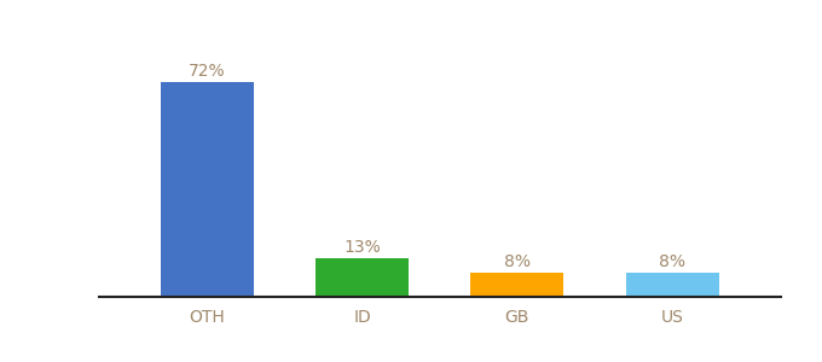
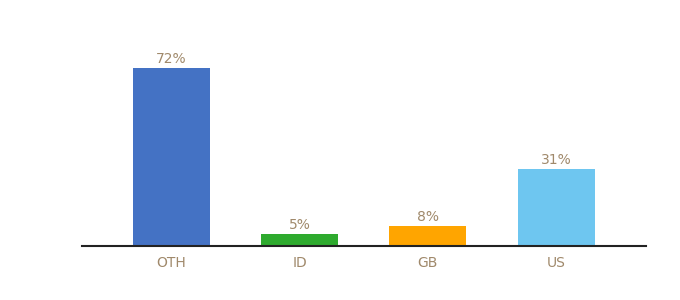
ID: 13% -> 5%
US: 8% -> 31%
